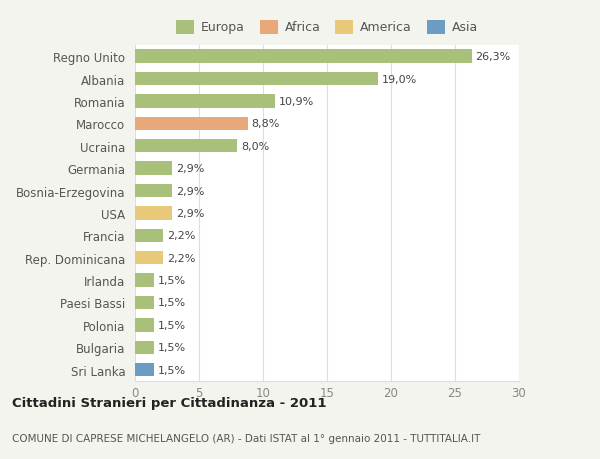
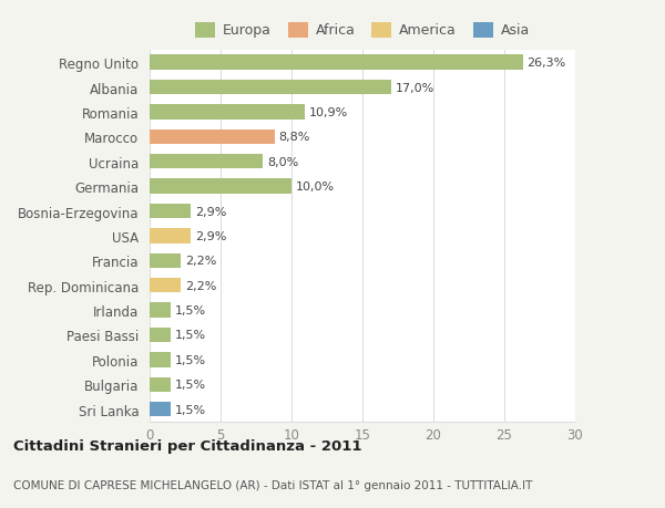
Albania: 19,0% -> 17,0%
Germania: 2,9% -> 10,0%
